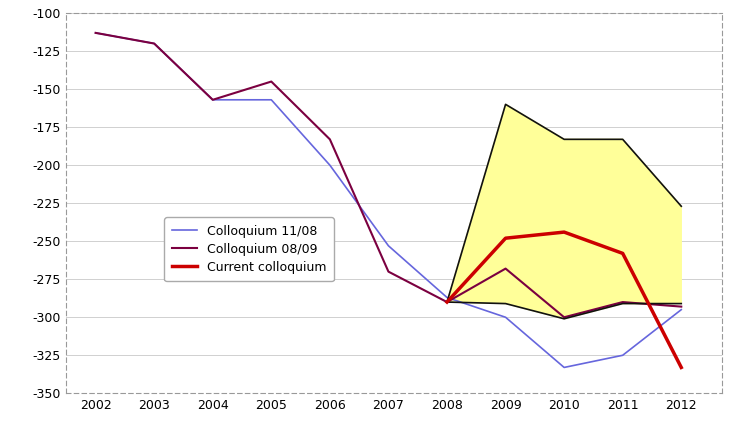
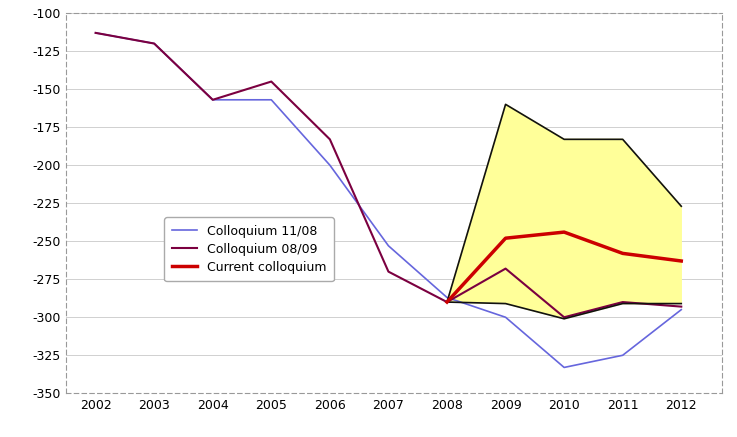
Current colloquium/2012: -333 -> -263
